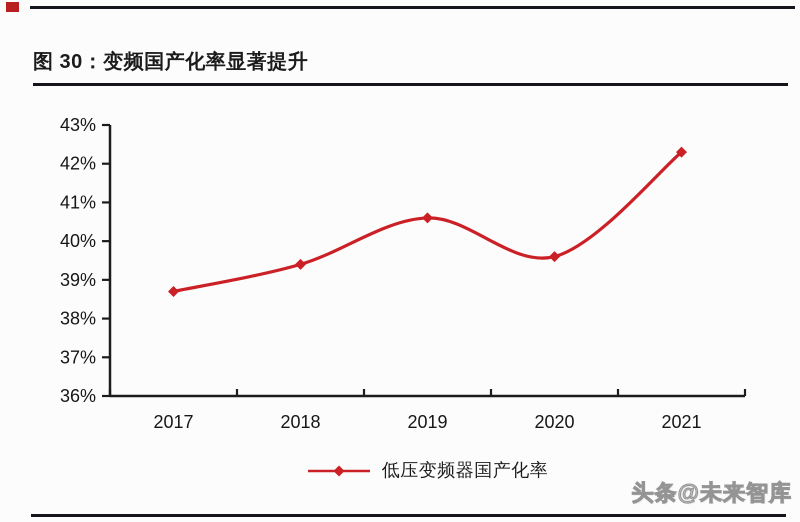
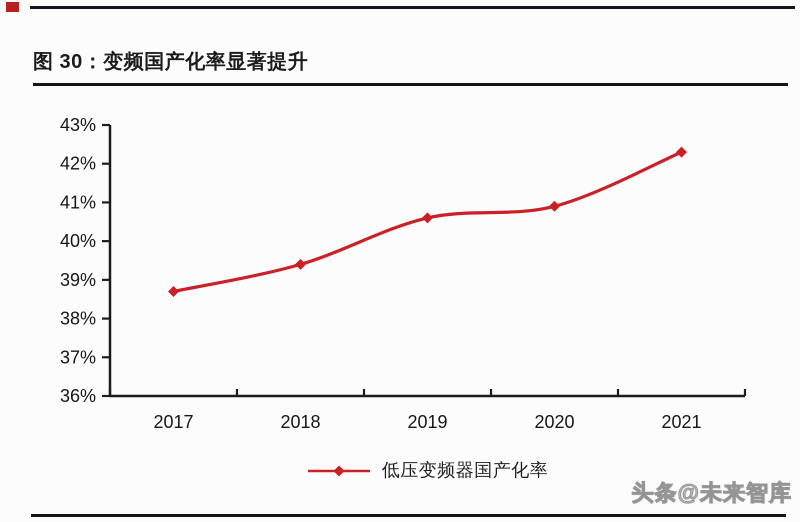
2020: 39.6% -> 40.9%
